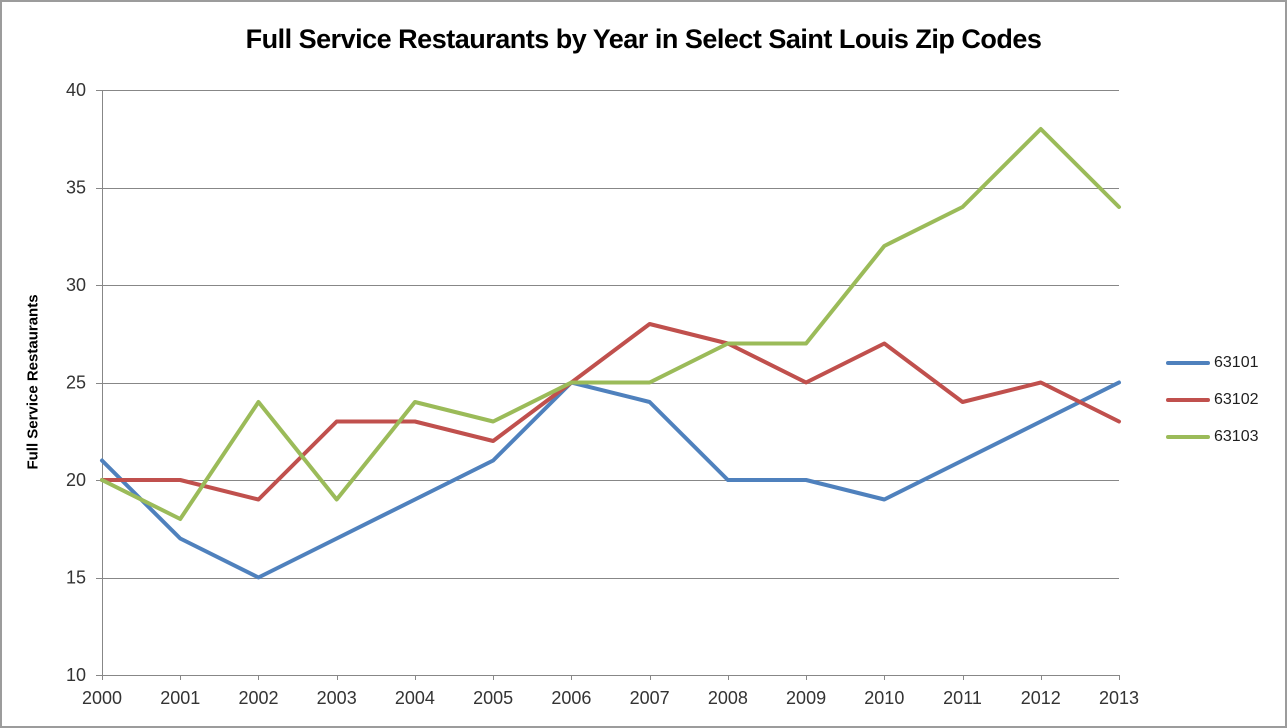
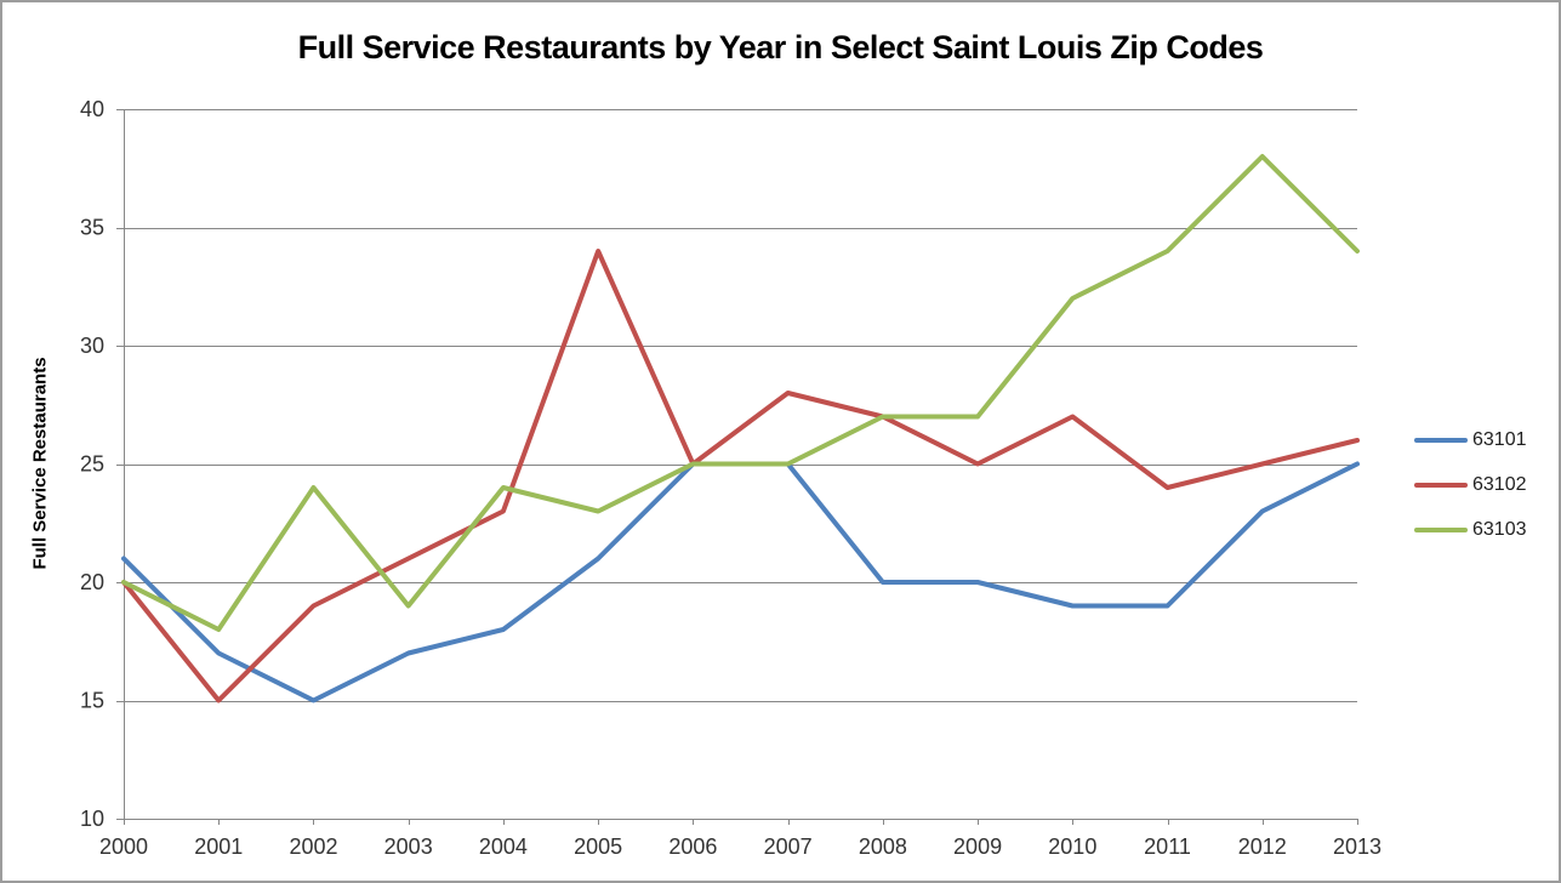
63102/2001: 20 -> 15
63102/2003: 23 -> 21
63101/2004: 19 -> 18
63102/2005: 22 -> 34
63101/2007: 24 -> 25
63101/2011: 21 -> 19
63102/2013: 23 -> 26
